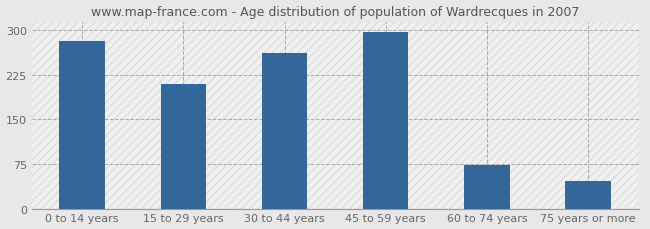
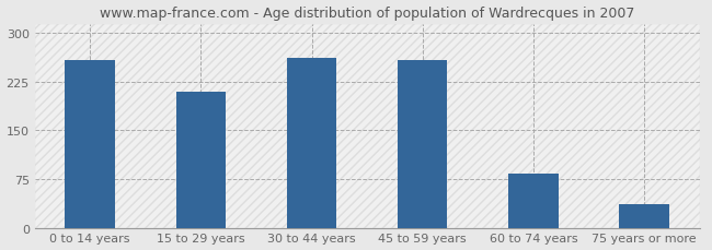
0 to 14 years: 283 -> 258
45 to 59 years: 297 -> 258
60 to 74 years: 73 -> 84
75 years or more: 47 -> 36
